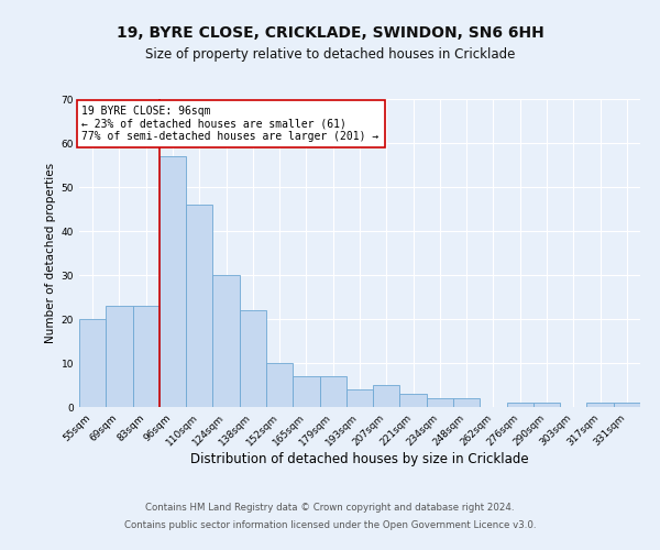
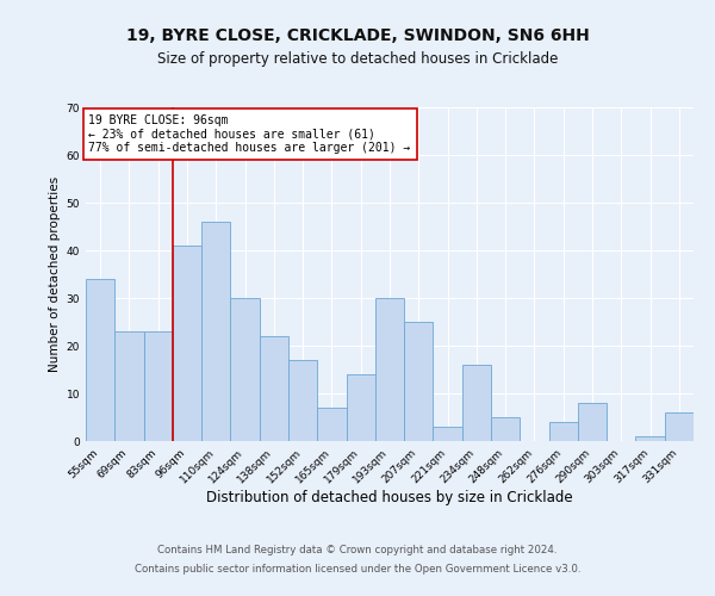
55sqm: 20 -> 34
96sqm: 57 -> 41
152sqm: 10 -> 17
179sqm: 7 -> 14
193sqm: 4 -> 30
207sqm: 5 -> 25
234sqm: 2 -> 16
248sqm: 2 -> 5
276sqm: 1 -> 4
290sqm: 1 -> 8
331sqm: 1 -> 6
